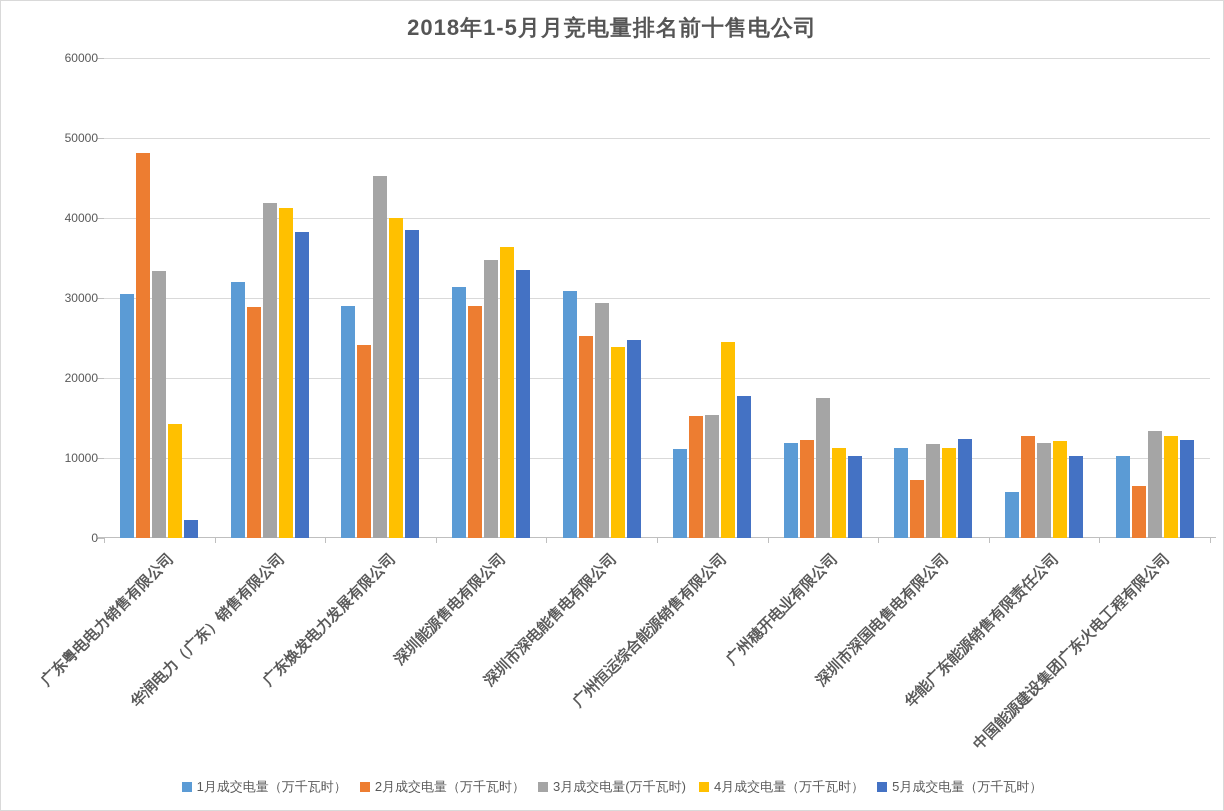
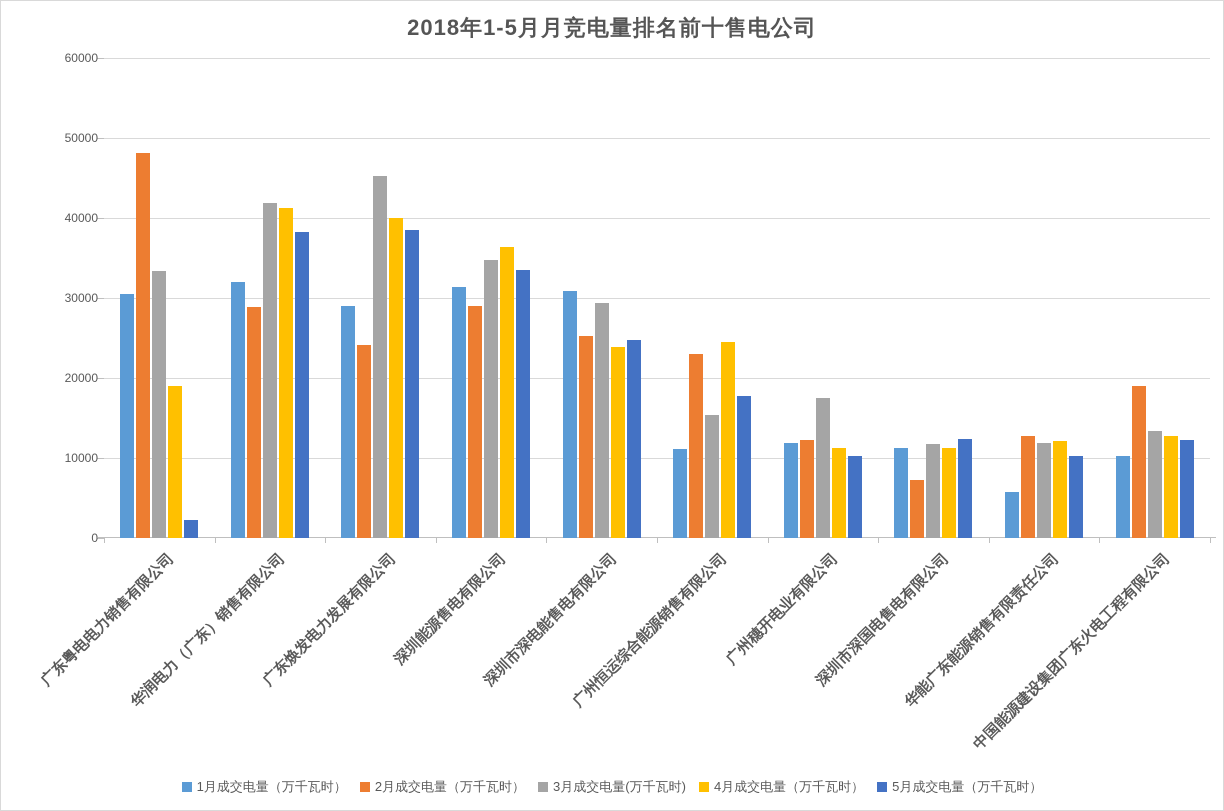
4月成交电量（万千瓦时）/广东粤电电力销售有限公司: 14000 -> 19000
2月成交电量（万千瓦时）/广州恒运综合能源销售有限公司: 15000 -> 23000
2月成交电量（万千瓦时）/中国能源建设集团广东火电工程有限公司: 6000 -> 19000
